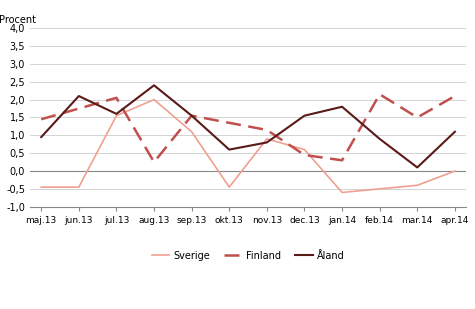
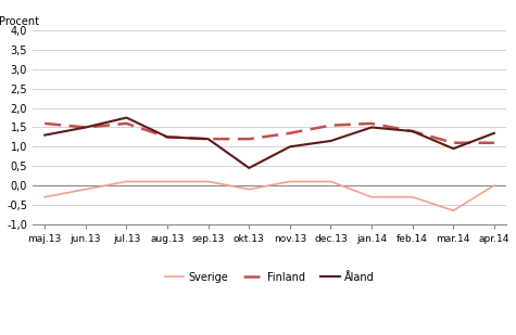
Sverige/maj.13: -0,45 -> -0,30
Finland/maj.13: 1,45 -> 1,60
Åland/maj.13: 0,95 -> 1,30
Sverige/jun.13: -0,45 -> -0,10
Finland/jun.13: 1,75 -> 1,50
Åland/jun.13: 2,10 -> 1,50
Sverige/jul.13: 1,55 -> 0,10
Finland/jul.13: 2,05 -> 1,60
Åland/jul.13: 1,60 -> 1,75
Sverige/aug.13: 2,00 -> 0,10
Finland/aug.13: 0,25 -> 1,25
Åland/aug.13: 2,40 -> 1,25
Sverige/sep.13: 1,10 -> 0,10
Finland/sep.13: 1,55 -> 1,20
Åland/sep.13: 1,55 -> 1,20
Sverige/okt.13: -0,45 -> -0,10
Finland/okt.13: 1,35 -> 1,20
Åland/okt.13: 0,60 -> 0,45
Sverige/nov.13: 0,90 -> 0,10
Finland/nov.13: 1,15 -> 1,35
Åland/nov.13: 0,80 -> 1,00
Sverige/dec.13: 0,60 -> 0,10
Finland/dec.13: 0,45 -> 1,55
Åland/dec.13: 1,55 -> 1,15
Sverige/jan.14: -0,60 -> -0,30
Finland/jan.14: 0,30 -> 1,60
Åland/jan.14: 1,80 -> 1,50
Sverige/feb.14: -0,50 -> -0,30
Finland/feb.14: 2,15 -> 1,40
Åland/feb.14: 0,90 -> 1,40
Sverige/mar.14: -0,40 -> -0,65
Finland/mar.14: 1,50 -> 1,10
Åland/mar.14: 0,10 -> 0,95
Finland/apr.14: 2,10 -> 1,10
Åland/apr.14: 1,10 -> 1,35
